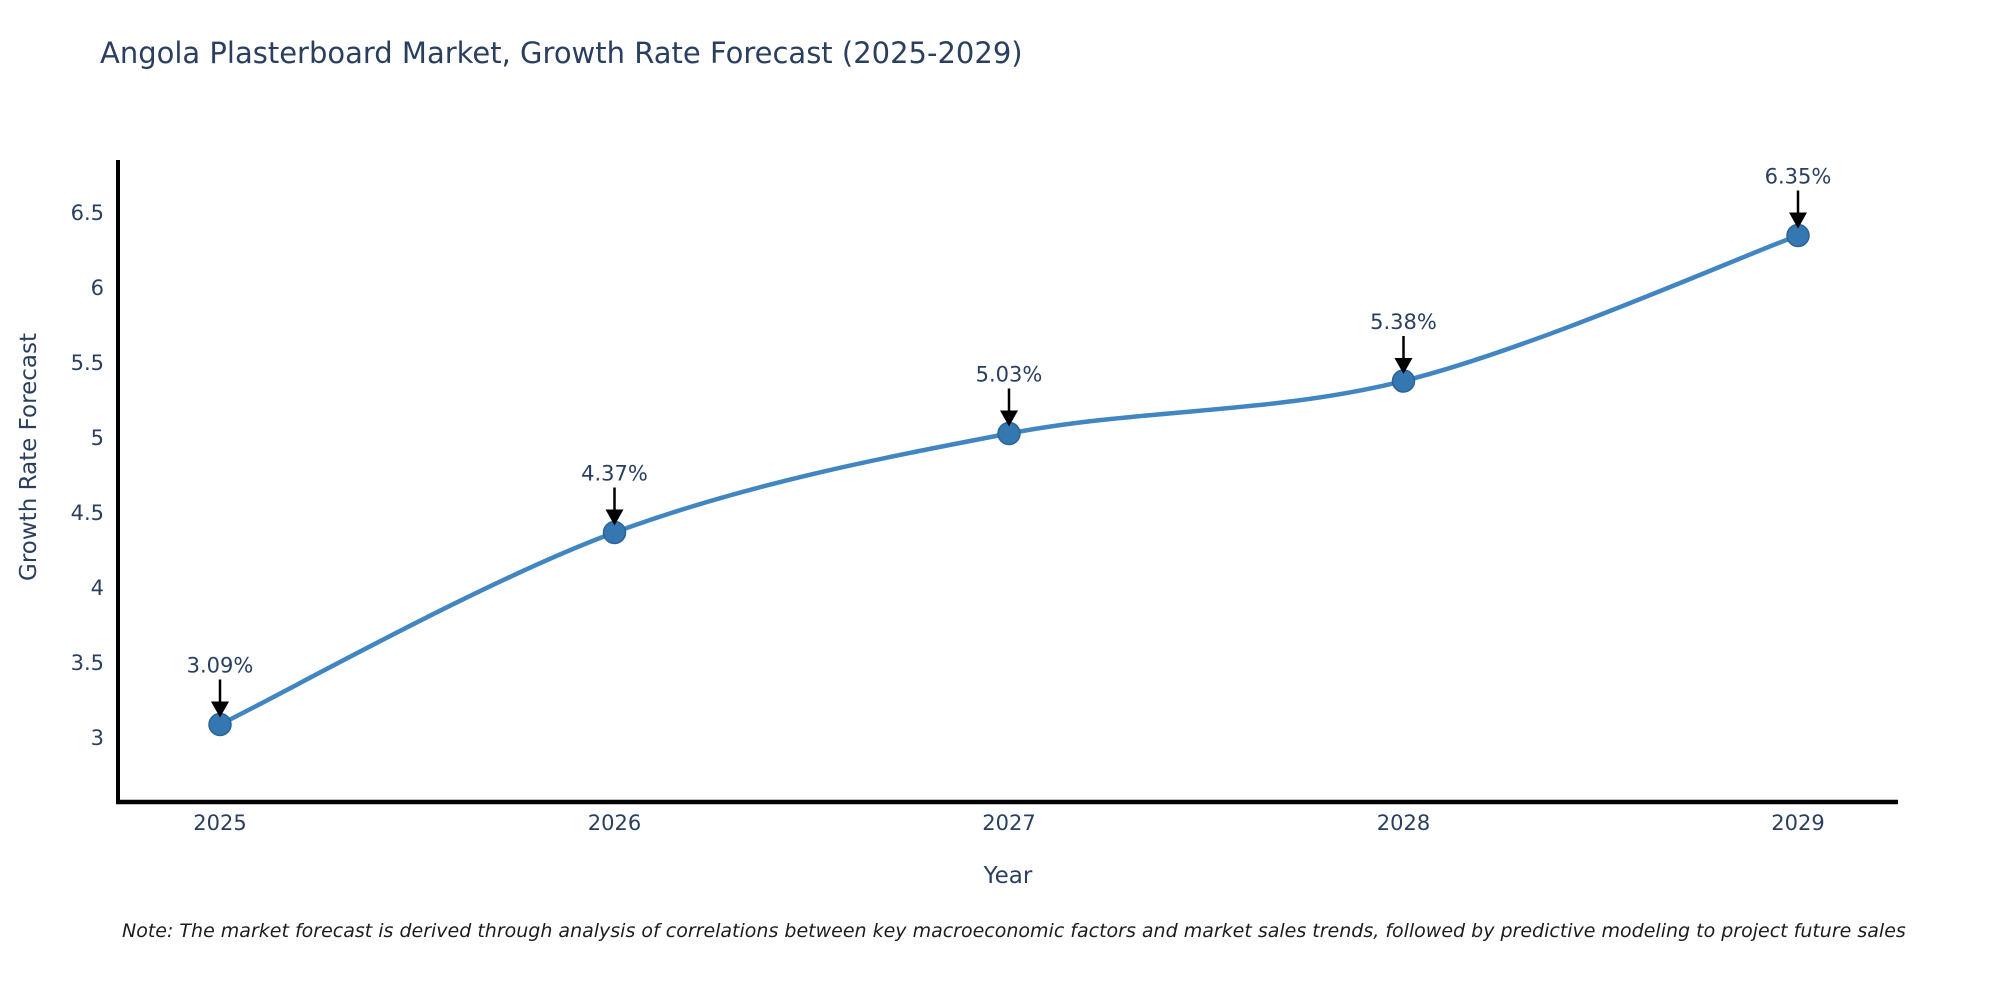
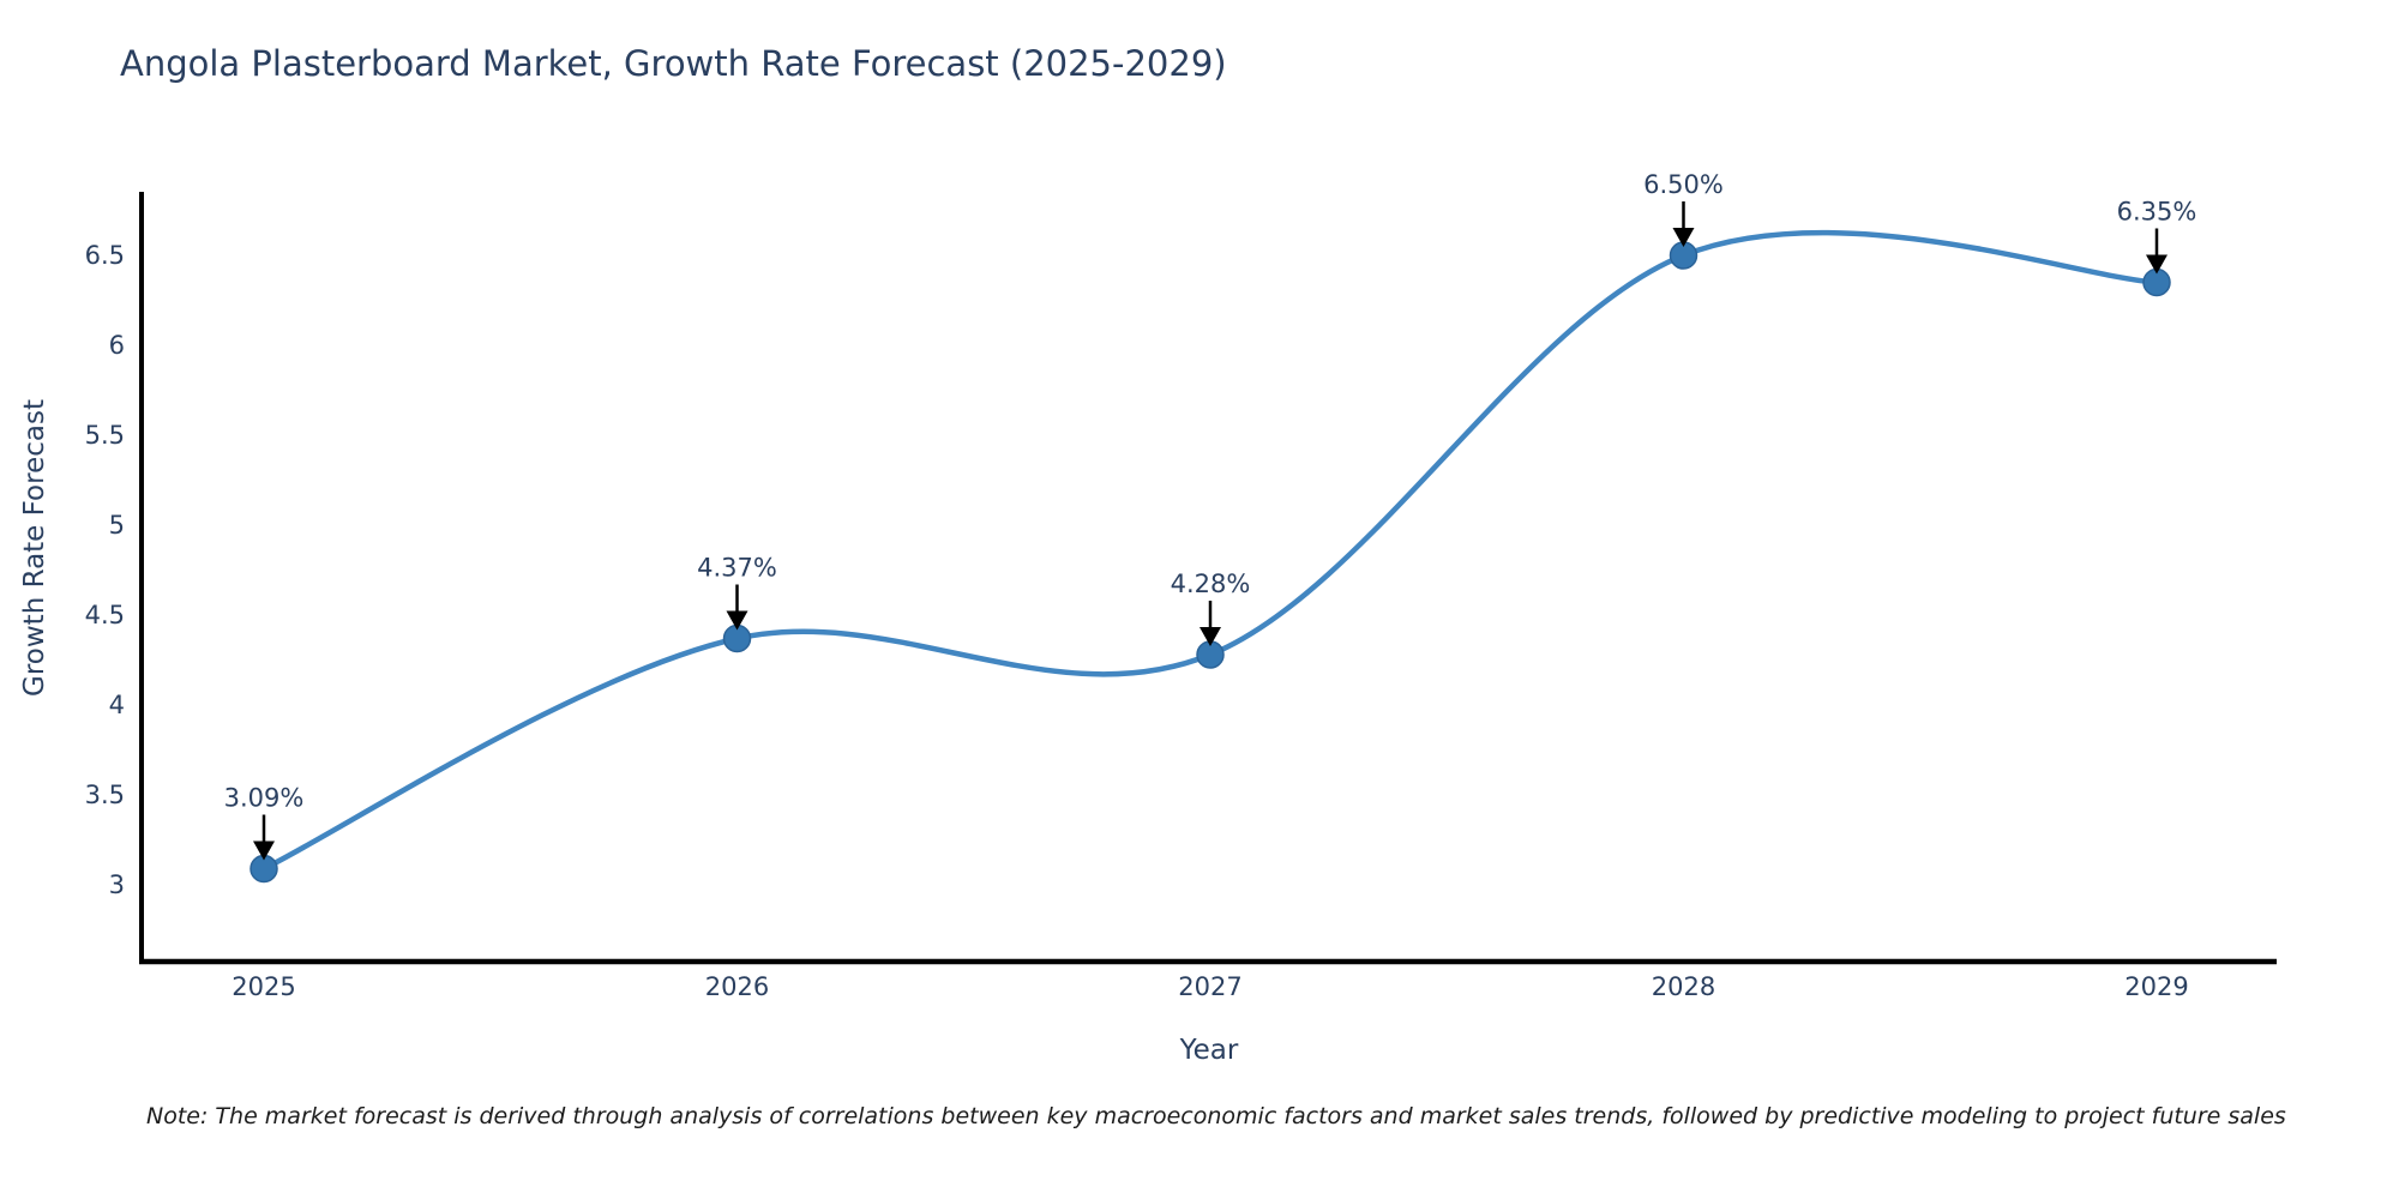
2027: 5.03% -> 4.28%
2028: 5.38% -> 6.50%
